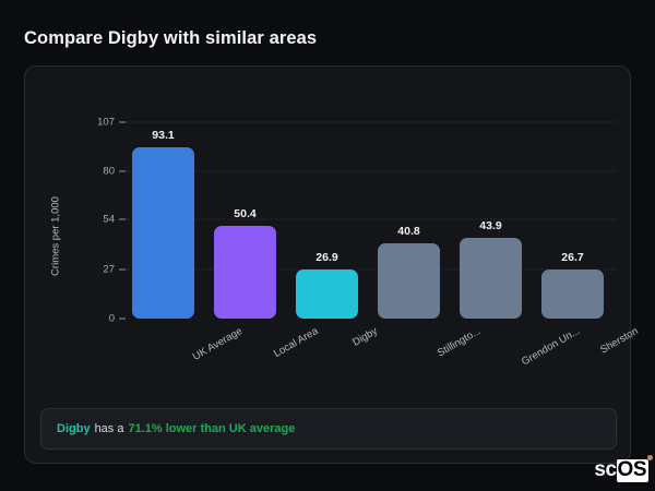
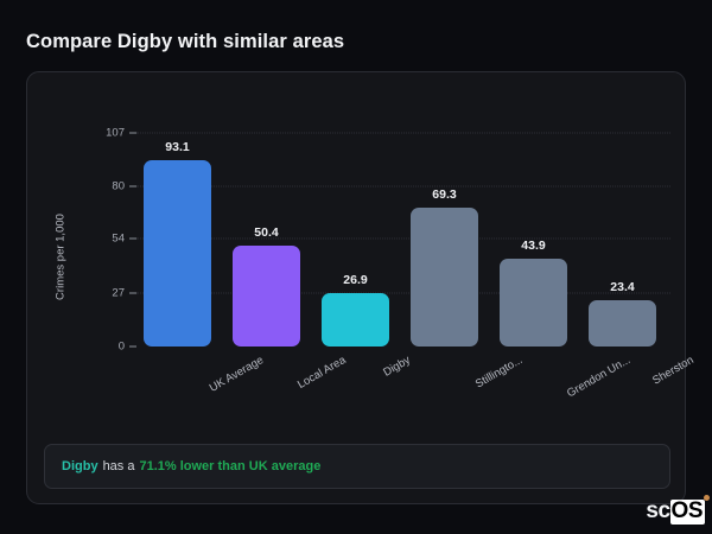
Stillingto...: 40.8 -> 69.3
Sherston: 26.7 -> 23.4
